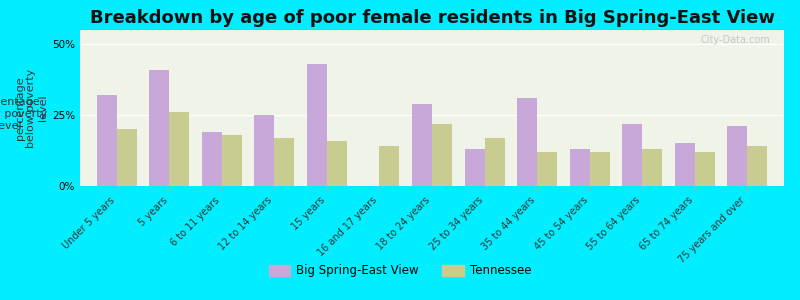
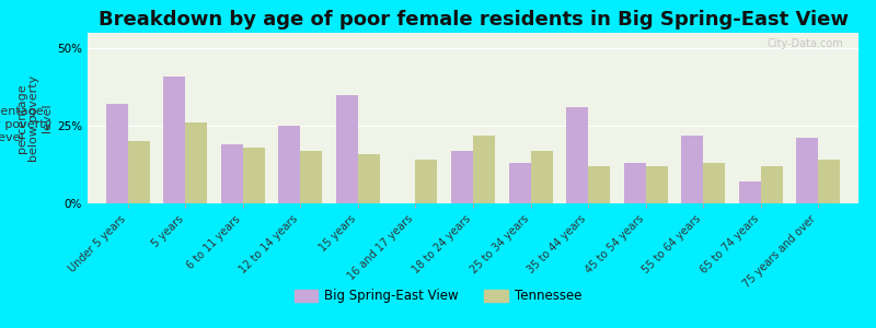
Big Spring-East View/15 years: 43% -> 35%
Big Spring-East View/18 to 24 years: 29% -> 17%
Big Spring-East View/65 to 74 years: 15% -> 7%
